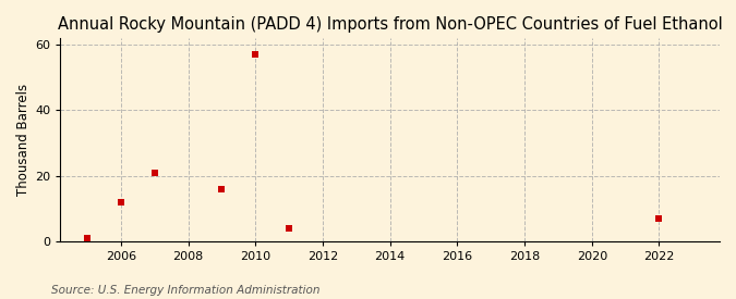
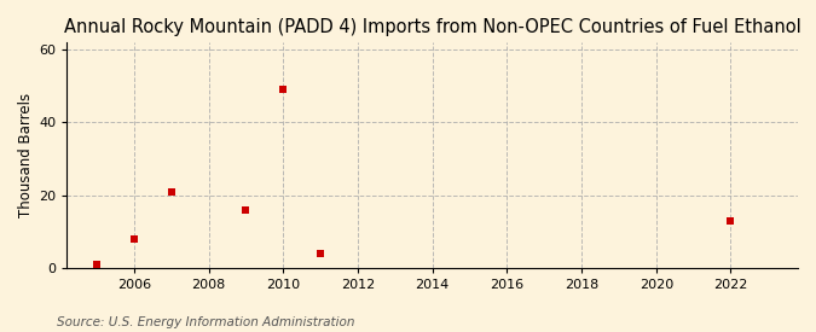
2006: 12 -> 8
2010: 57 -> 49
2022: 7 -> 13
